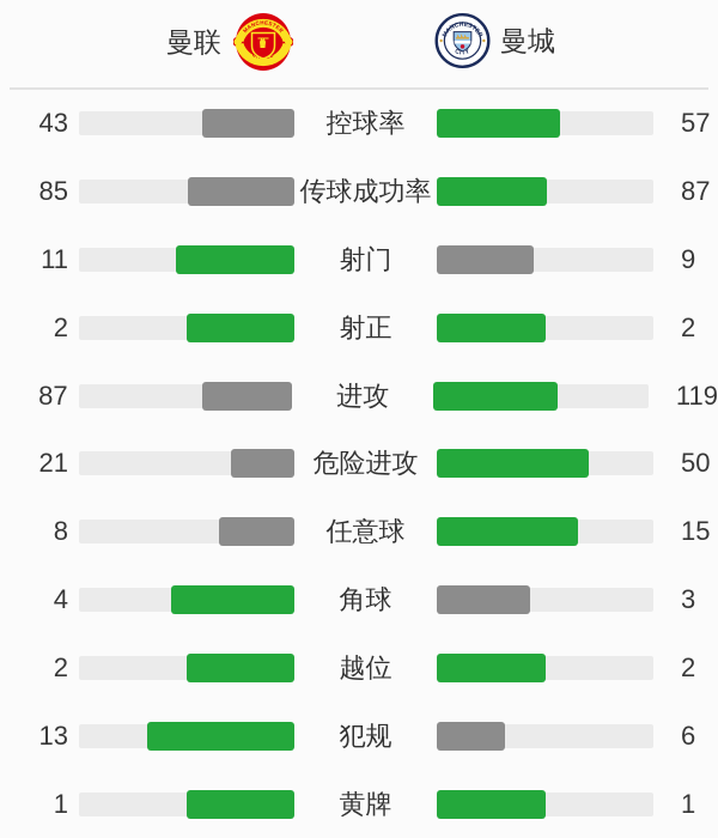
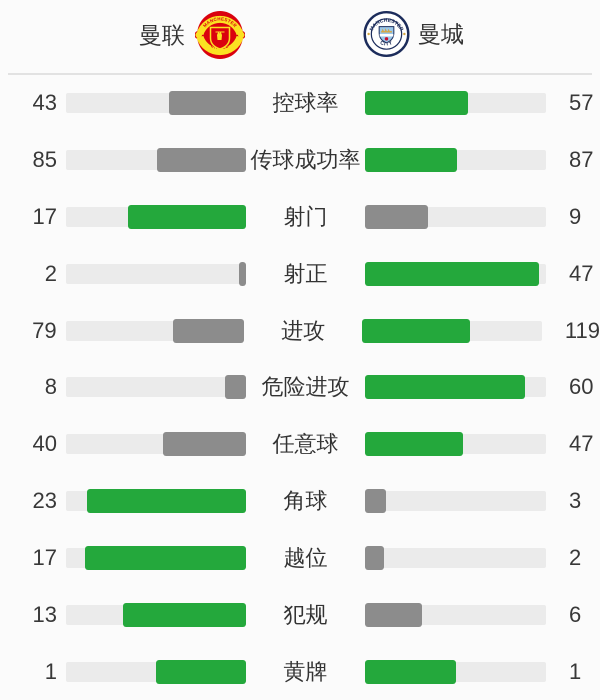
曼联/射门: 11 -> 17
曼城/射正: 2 -> 47
曼联/进攻: 87 -> 79
曼联/危险进攻: 21 -> 8
曼城/危险进攻: 50 -> 60
曼联/任意球: 8 -> 40
曼城/任意球: 15 -> 47
曼联/角球: 4 -> 23
曼联/越位: 2 -> 17
